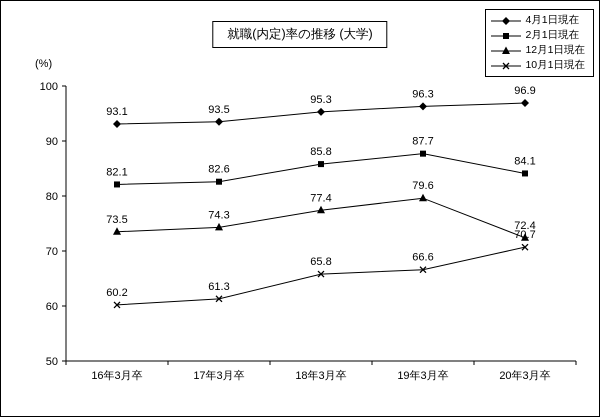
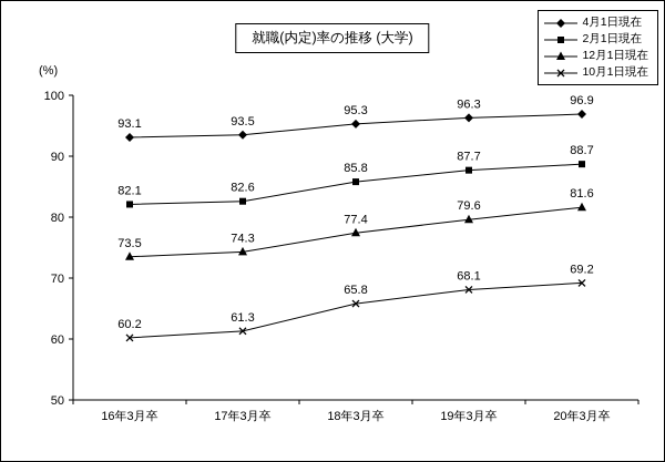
10月1日現在/19年3月卒: 66.6 -> 68.1
2月1日現在/20年3月卒: 84.1 -> 88.7
12月1日現在/20年3月卒: 72.4 -> 81.6
10月1日現在/20年3月卒: 70.7 -> 69.2
